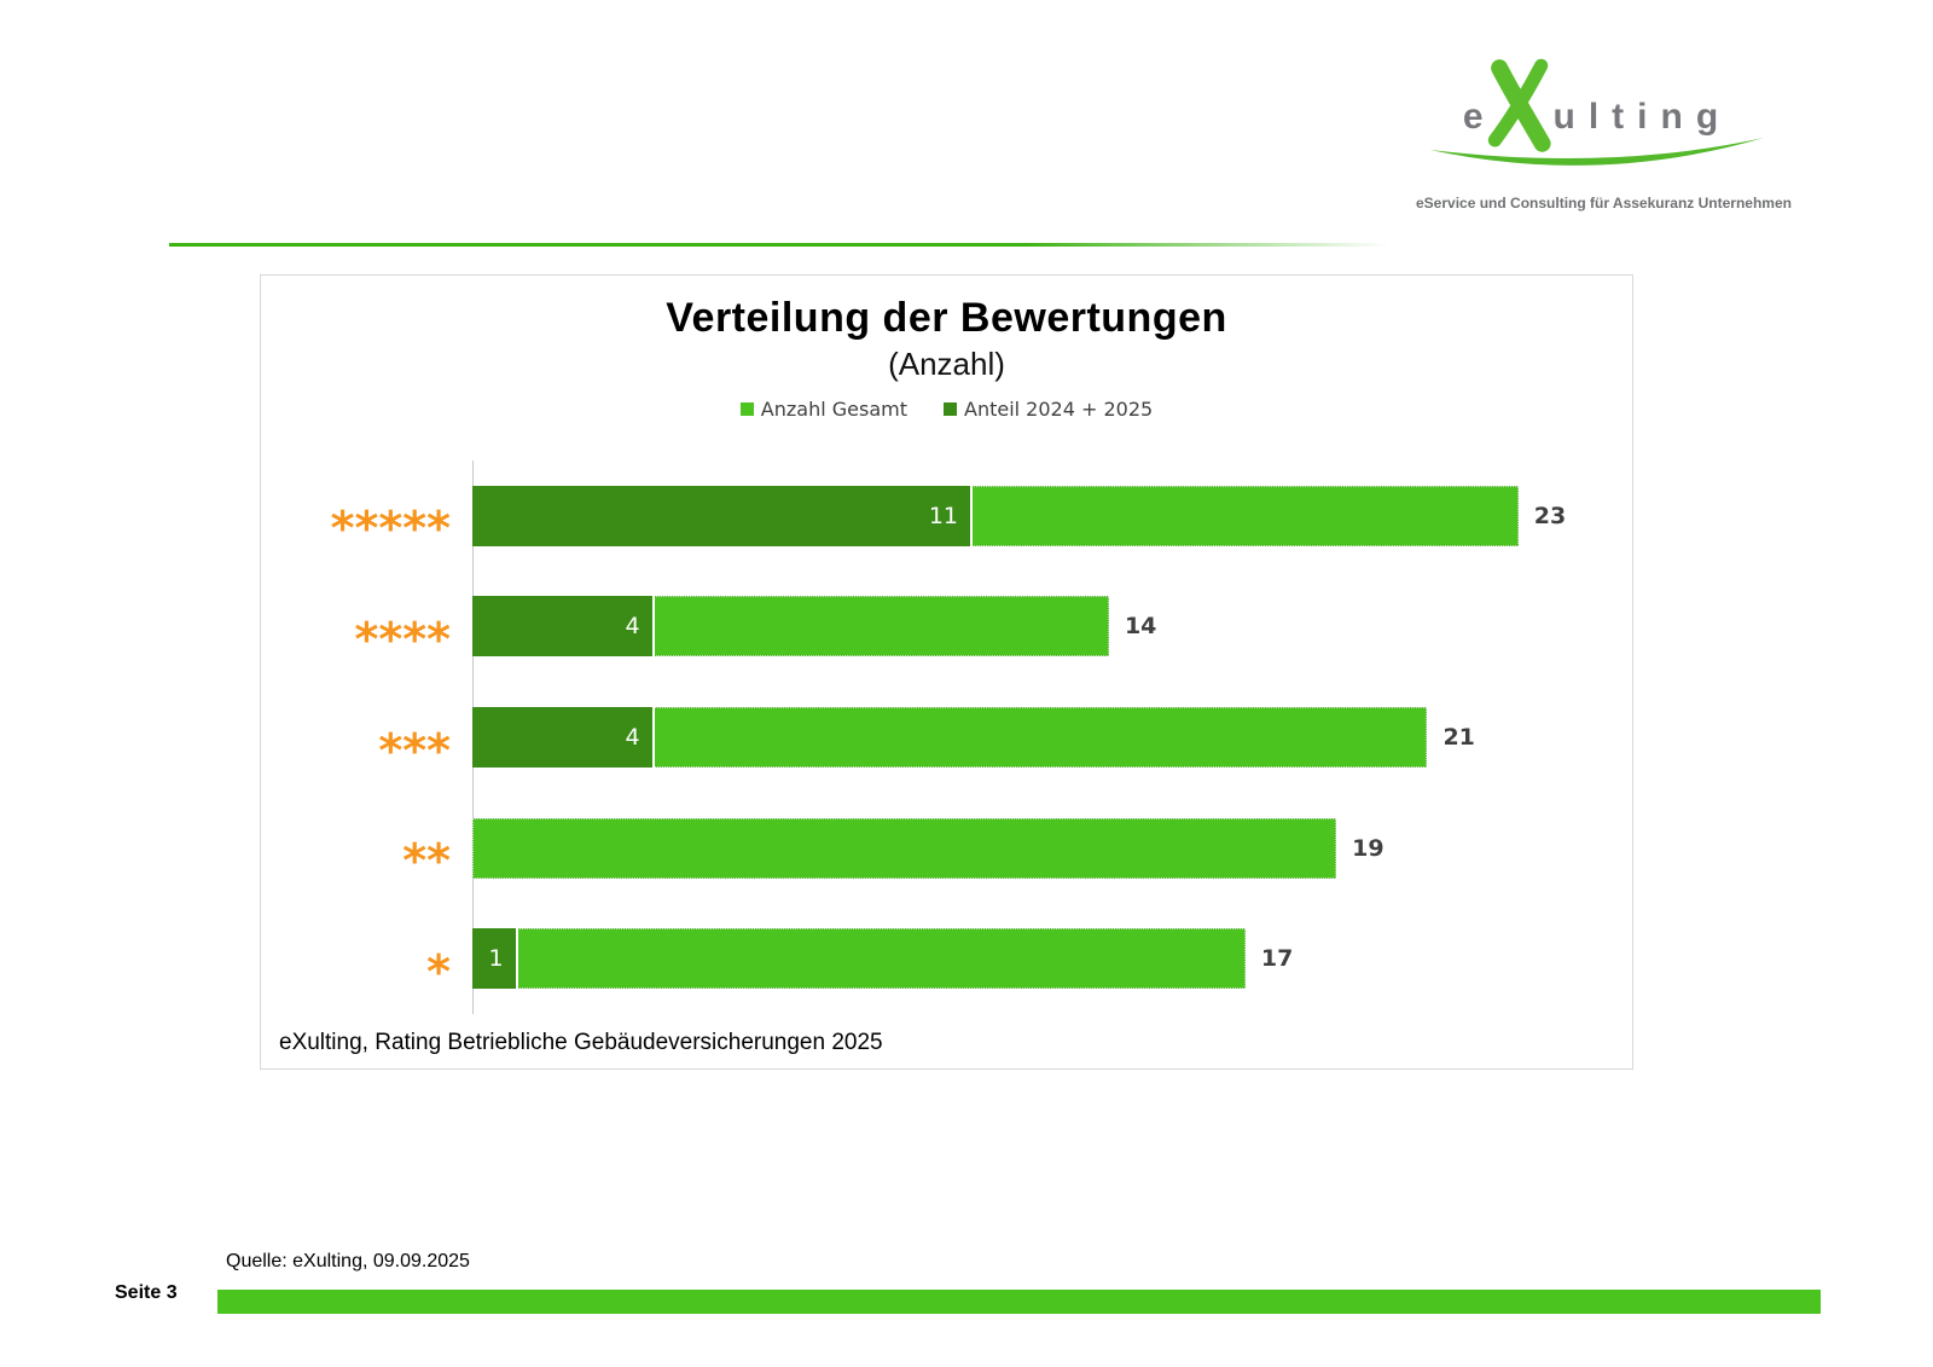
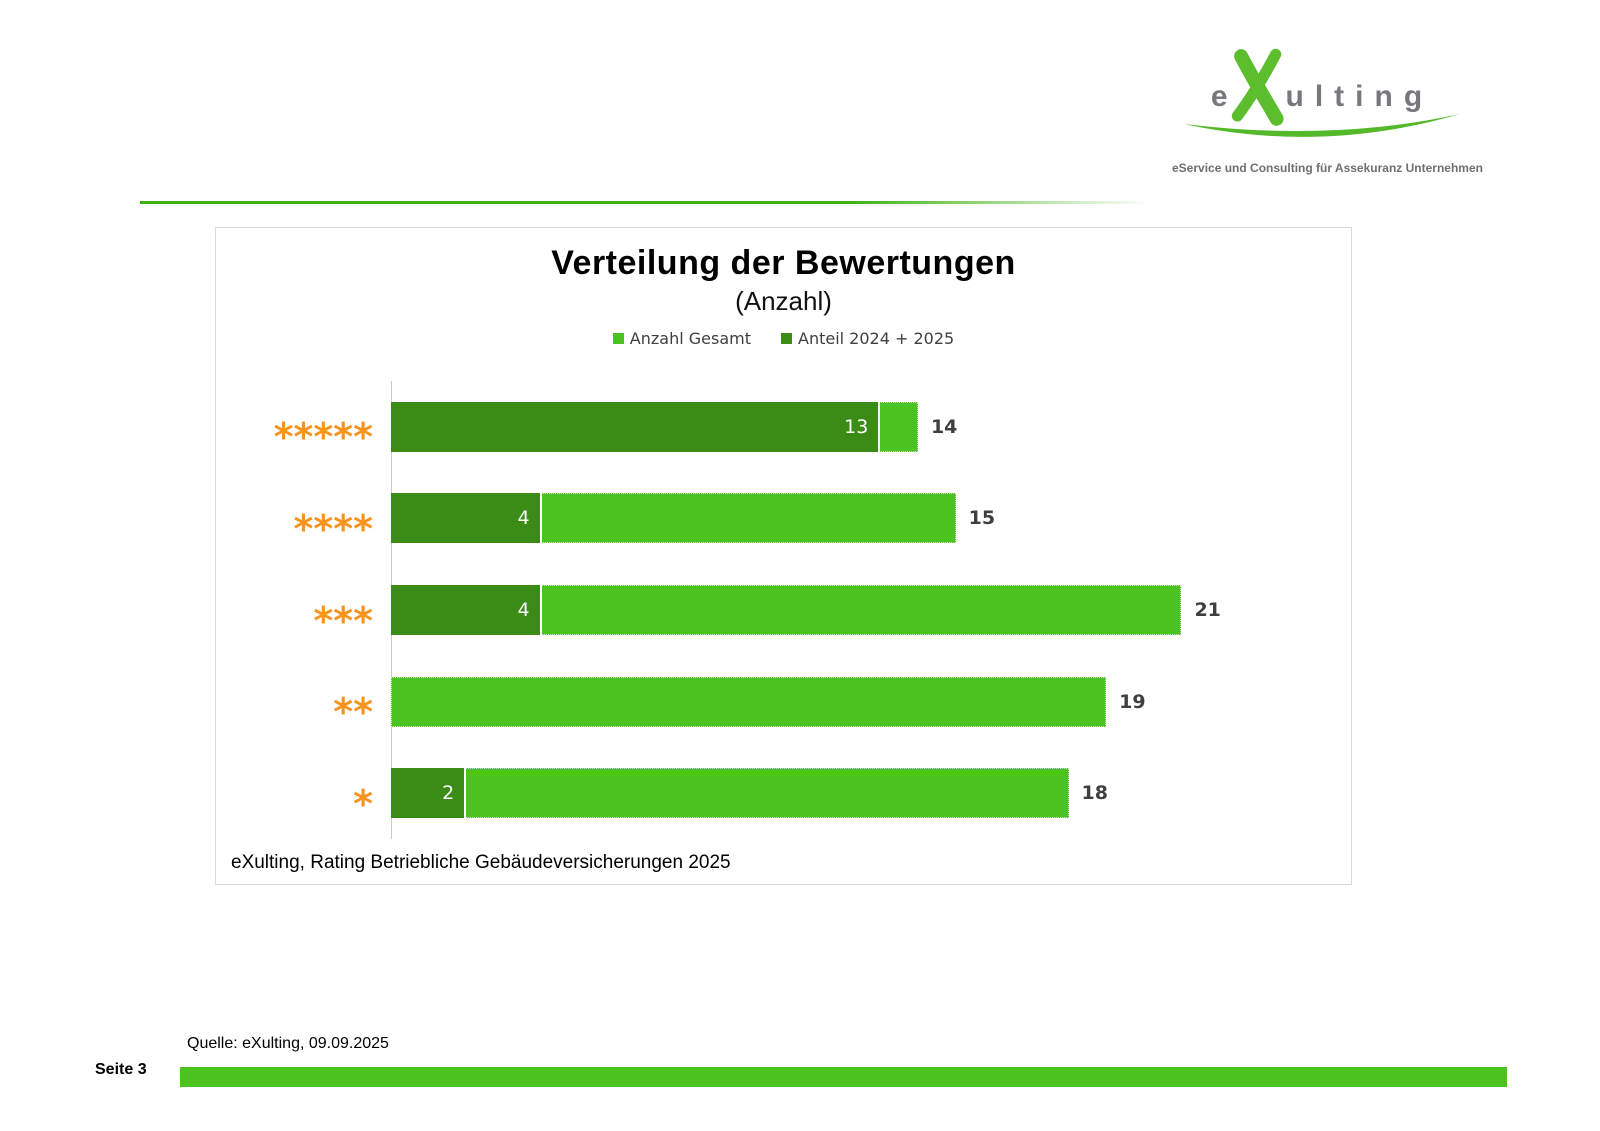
Anzahl Gesamt/*****: 23 -> 14
Anteil 2024 + 2025/*****: 11 -> 13
Anzahl Gesamt/****: 14 -> 15
Anzahl Gesamt/*: 17 -> 18
Anteil 2024 + 2025/*: 1 -> 2
